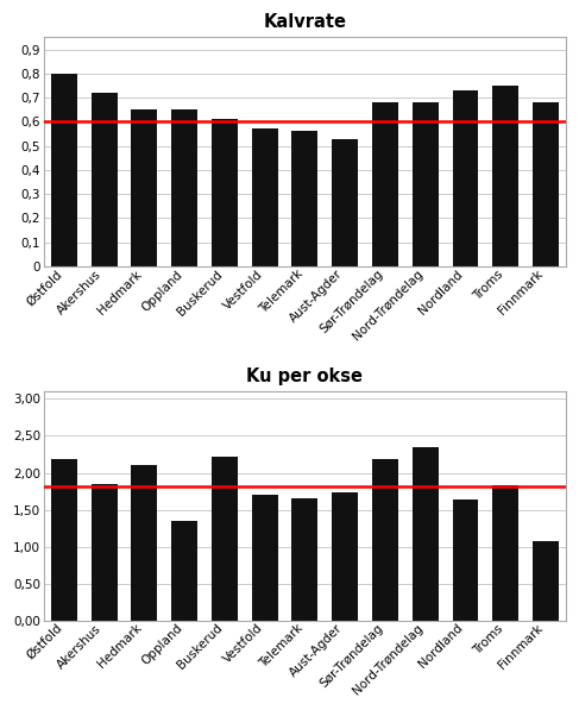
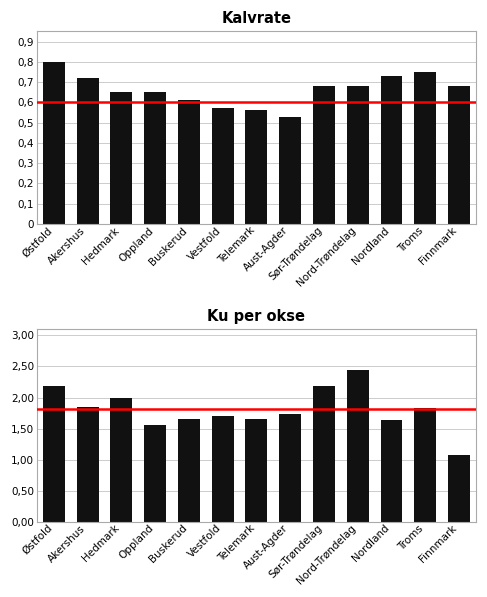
Ku per okse/Hedmark: 2,10 -> 2,00
Ku per okse/Oppland: 1,34 -> 1,55
Ku per okse/Buskerud: 2,22 -> 1,65
Ku per okse/Nord-Trøndelag: 2,34 -> 2,45
